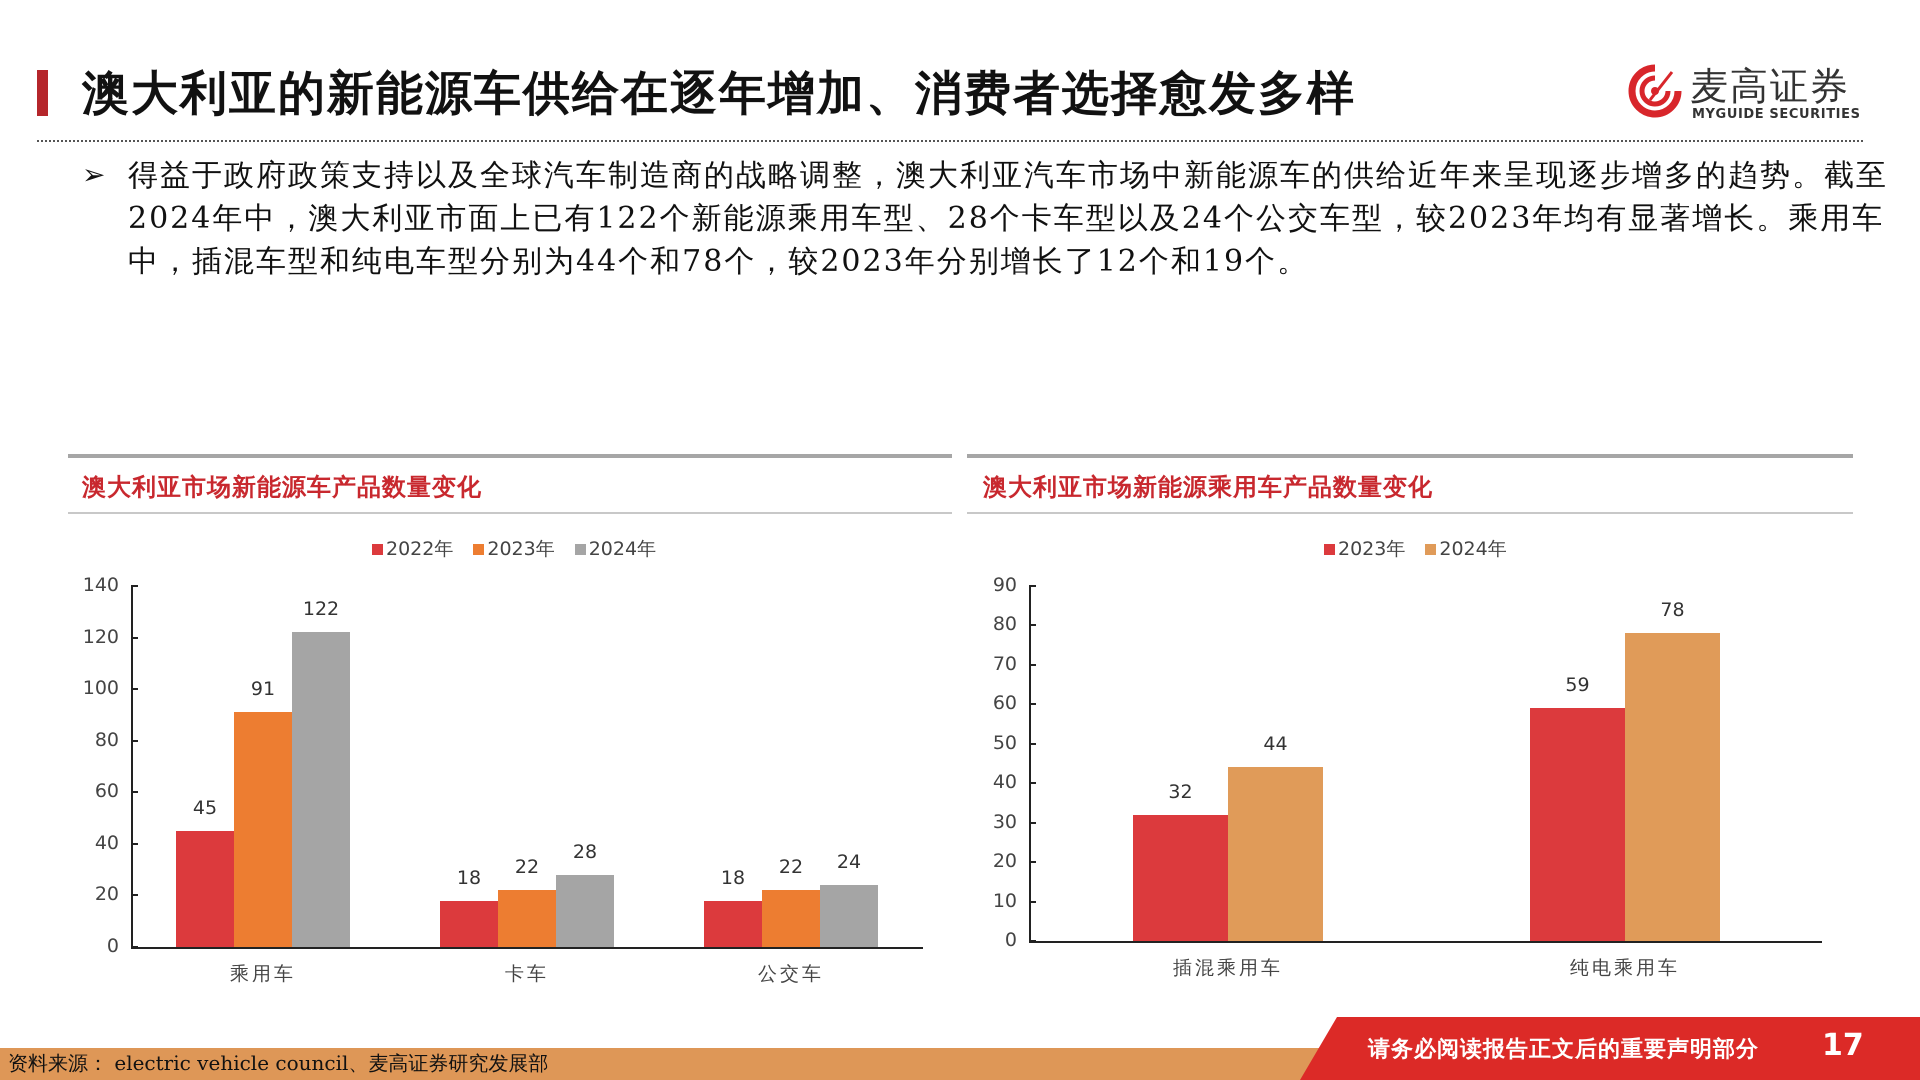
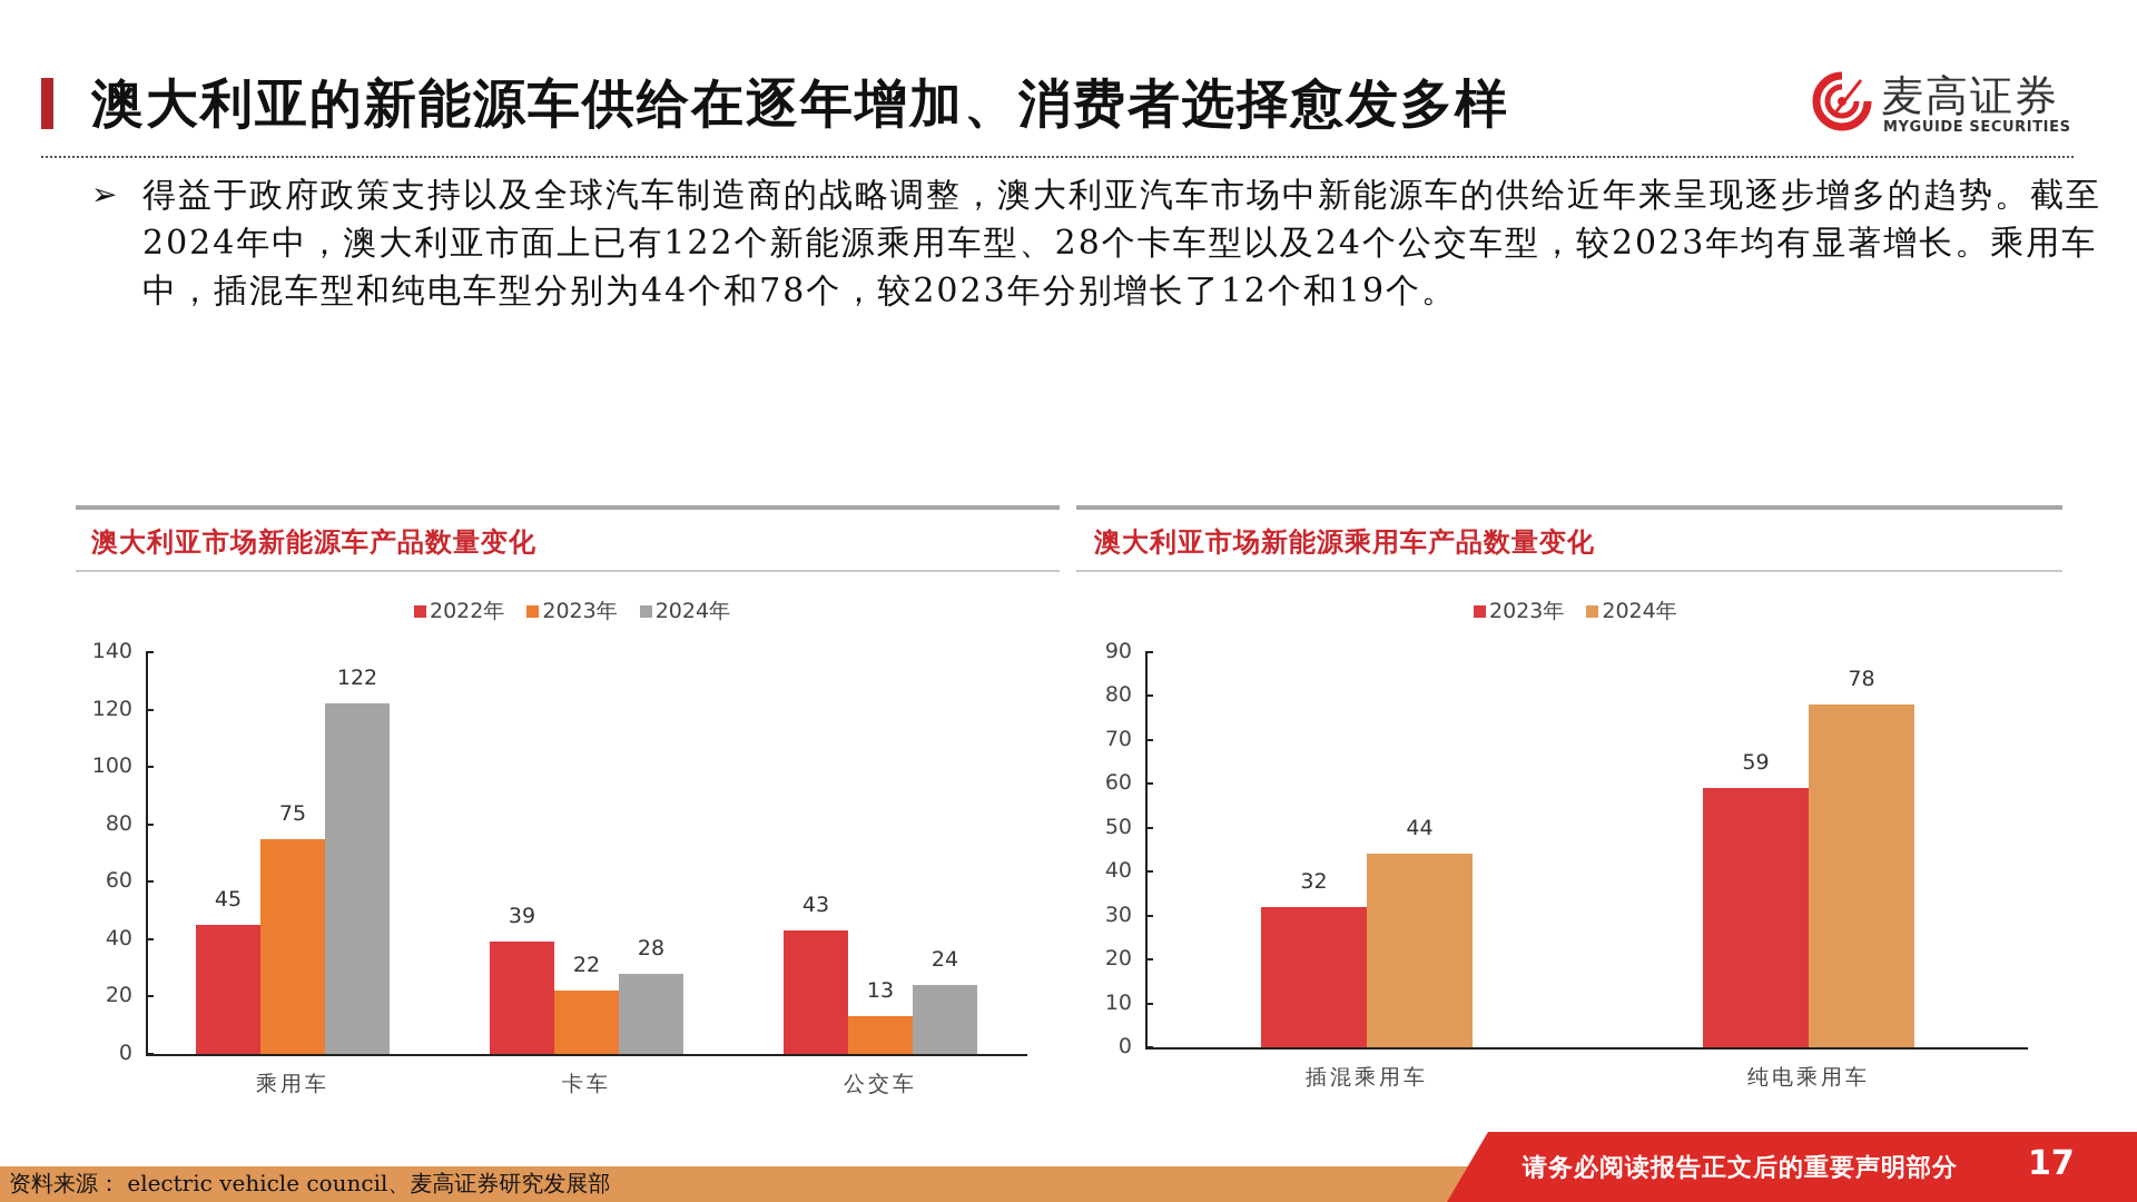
澳大利亚市场新能源车产品数量变化/2023年/乘用车: 91 -> 75
澳大利亚市场新能源车产品数量变化/2022年/卡车: 18 -> 39
澳大利亚市场新能源车产品数量变化/2022年/公交车: 18 -> 43
澳大利亚市场新能源车产品数量变化/2023年/公交车: 22 -> 13
